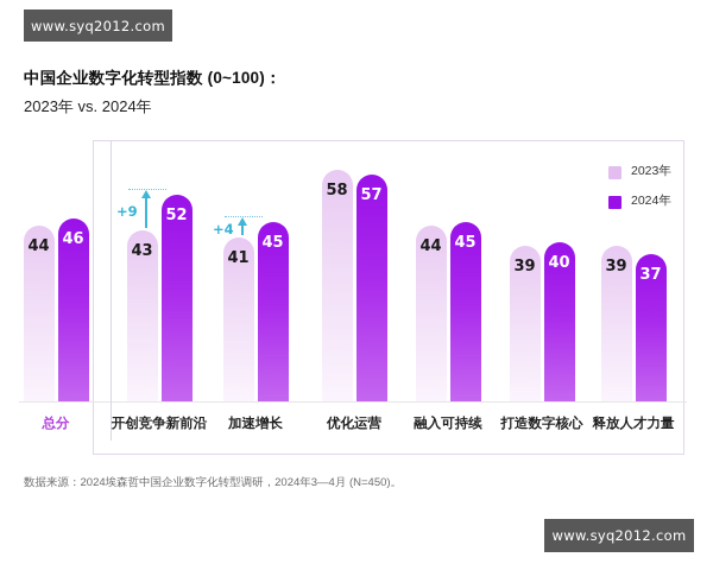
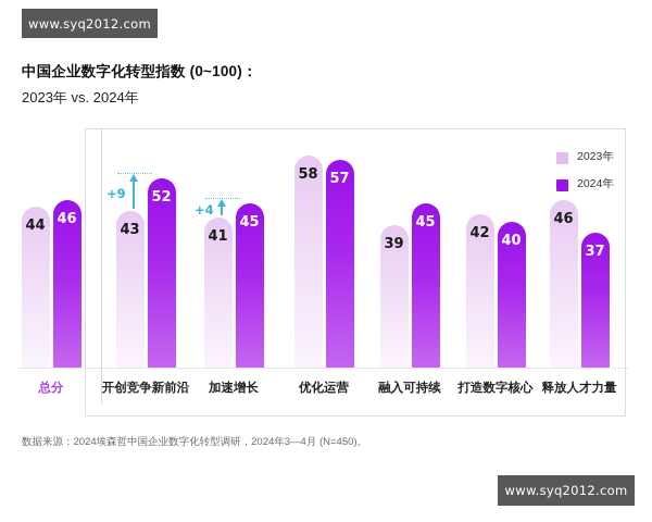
2023年/融入可持续: 44 -> 39
2023年/打造数字核心: 39 -> 42
2023年/释放人才力量: 39 -> 46
